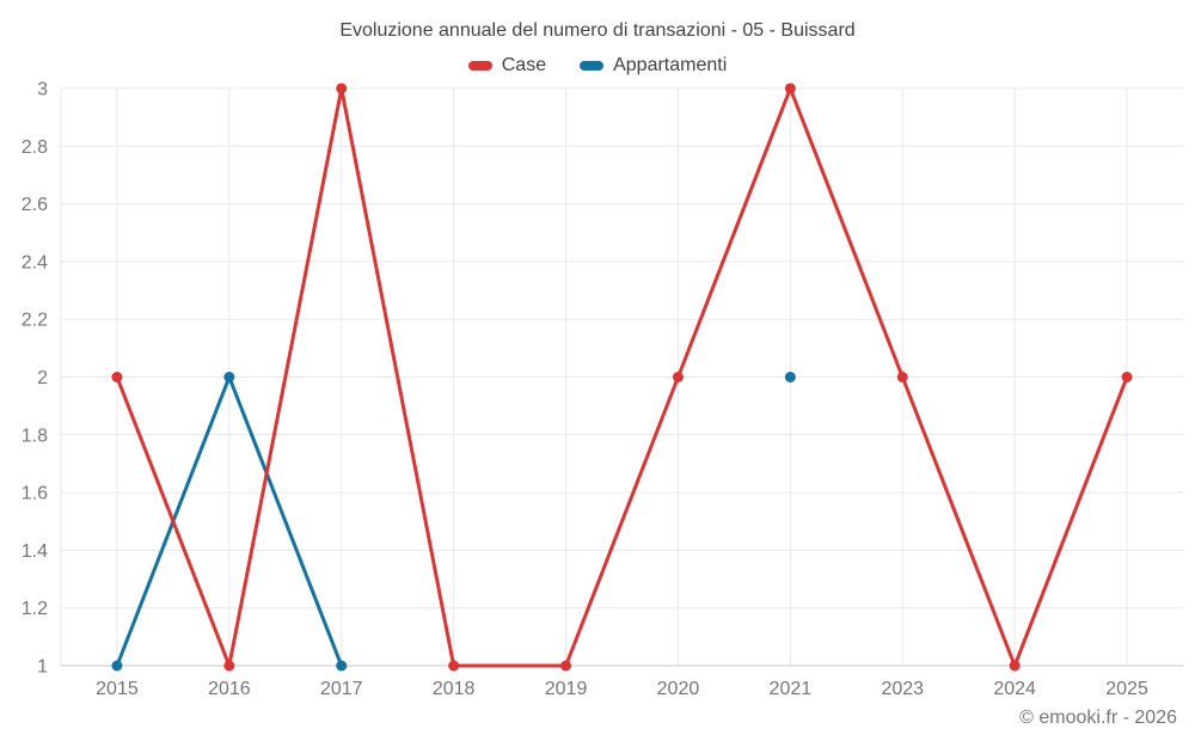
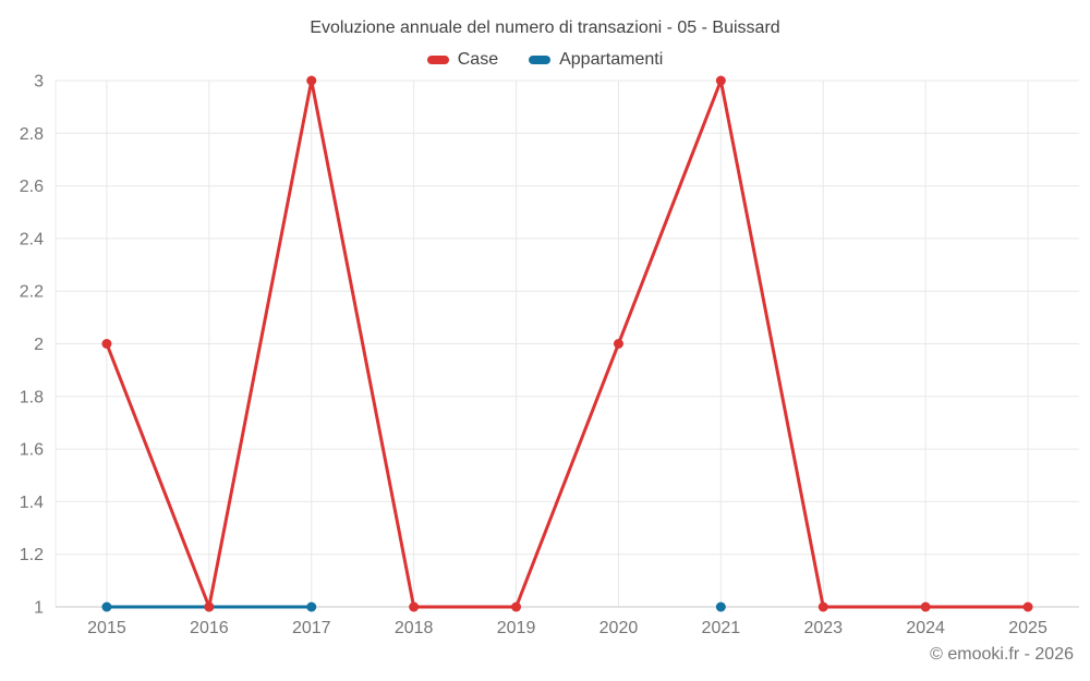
Appartamenti/2016: 2 -> 1
Appartamenti/2021: 2 -> 1
Case/2023: 2 -> 1
Case/2025: 2 -> 1
